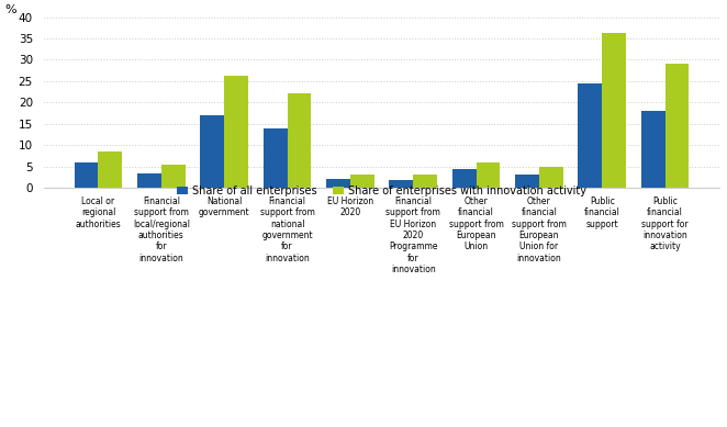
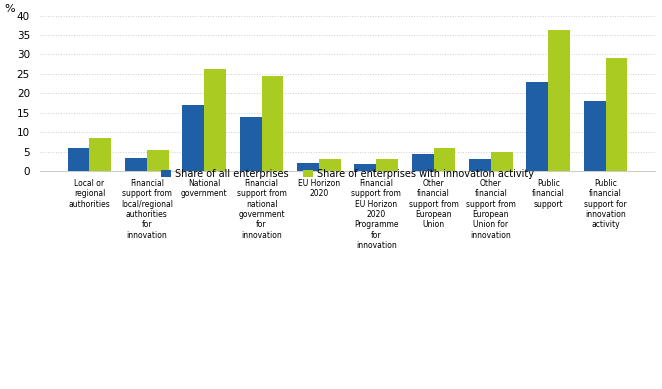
Share of enterprises with innovation activity/Financial support from national government for innovation: 22.2 -> 24.5
Share of all enterprises/Public financial support: 24.5 -> 23.0
